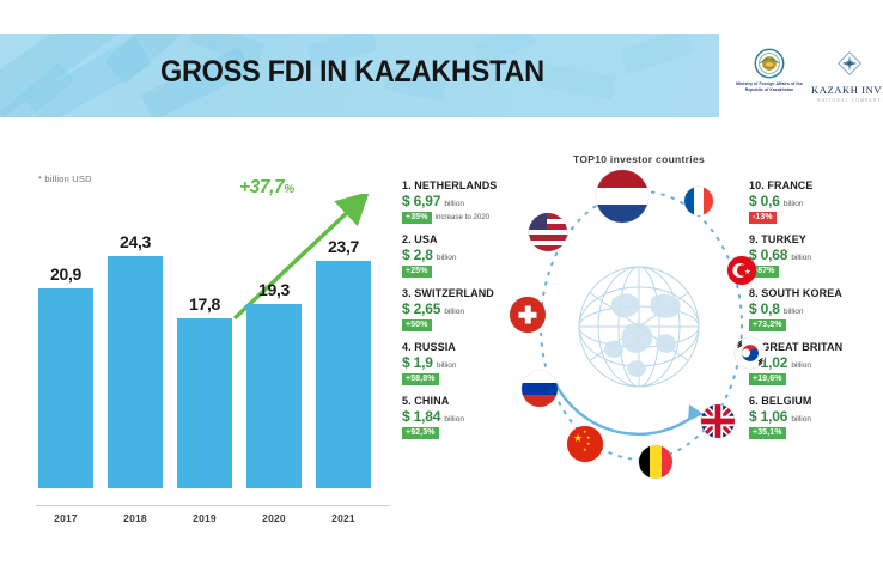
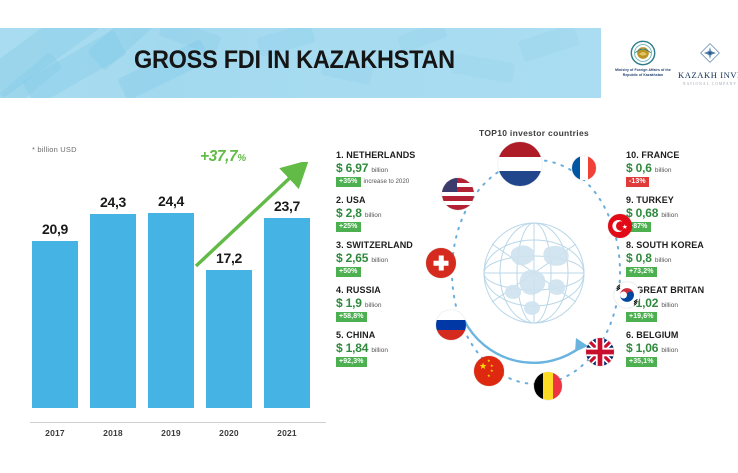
2019: 17,8 -> 24,4
2020: 19,3 -> 17,2
